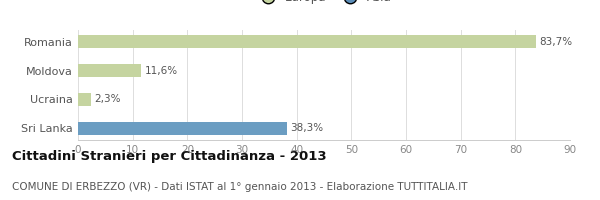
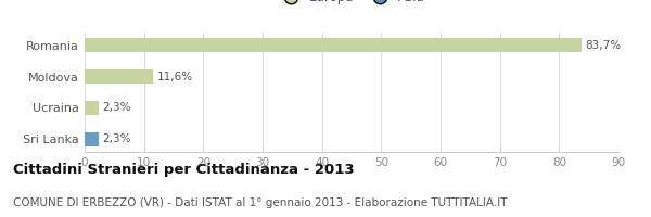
Sri Lanka: 38,3% -> 2,3%
